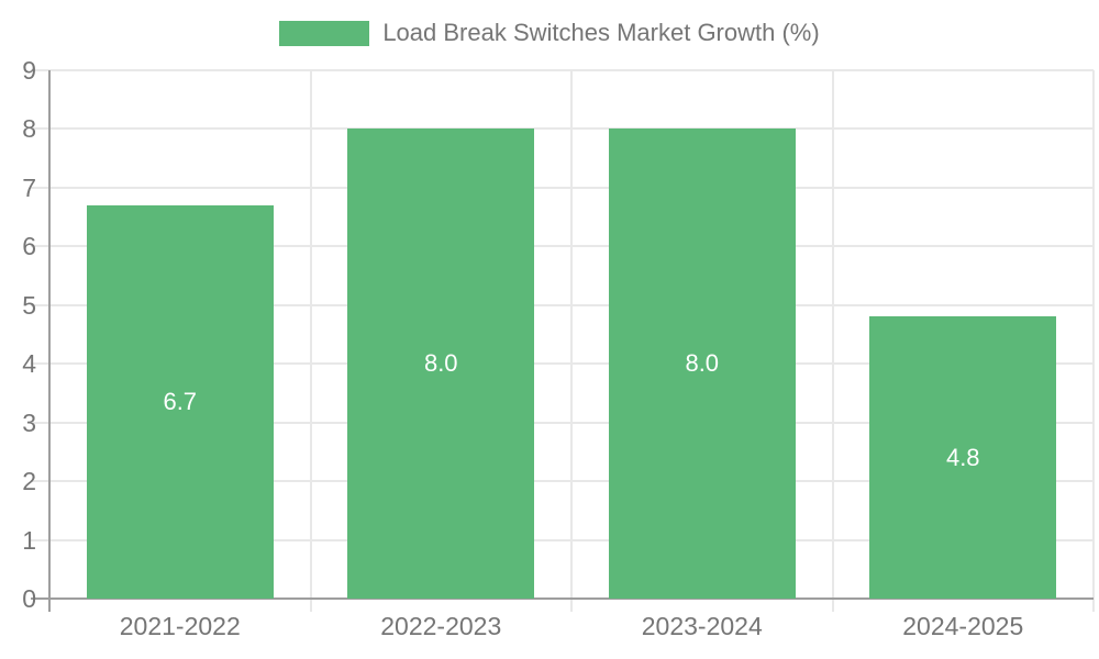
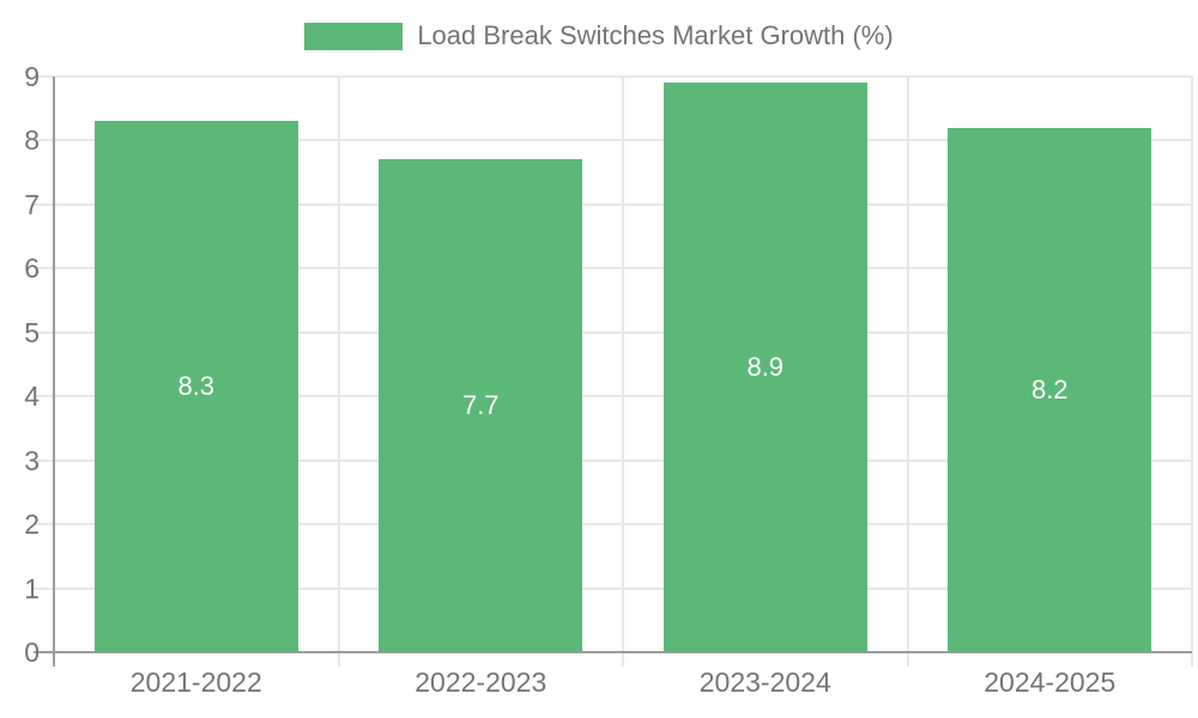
2021-2022: 6.7 -> 8.3
2022-2023: 8.0 -> 7.7
2023-2024: 8.0 -> 8.9
2024-2025: 4.8 -> 8.2
